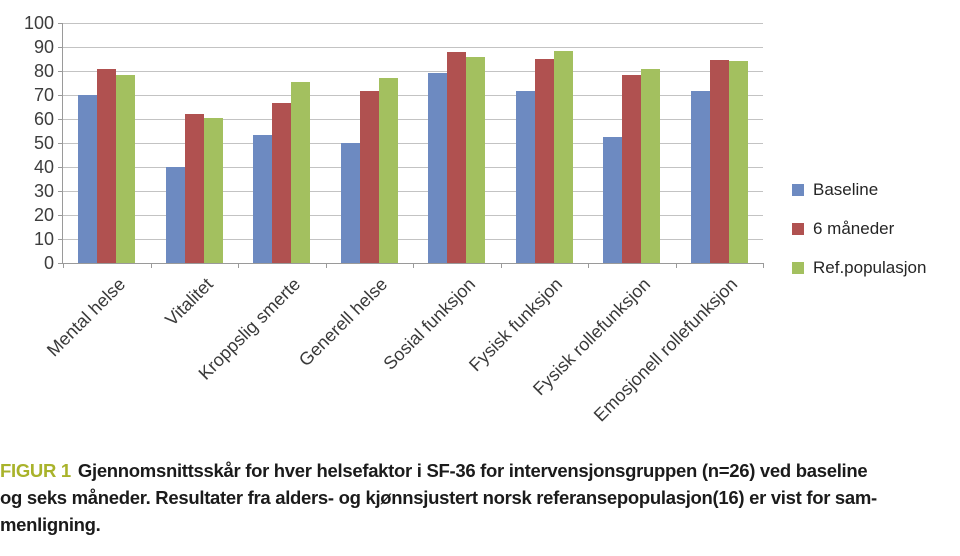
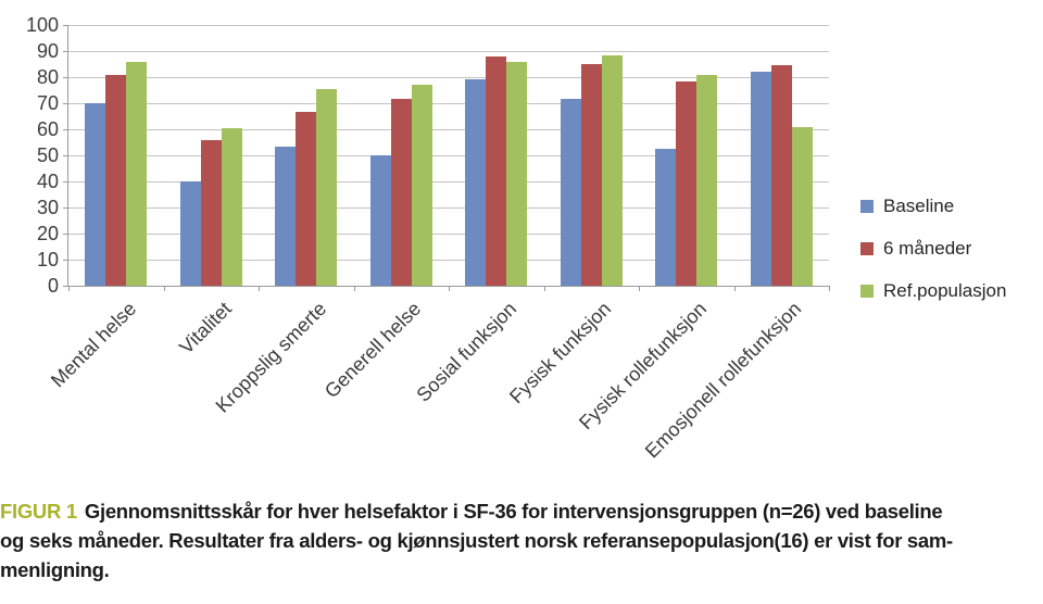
Ref.populasjon/Mental helse: 78 -> 86
6 måneder/Vitalitet: 62 -> 56
Baseline/Emosjonell rollefunksjon: 72 -> 82
Ref.populasjon/Emosjonell rollefunksjon: 84 -> 61
